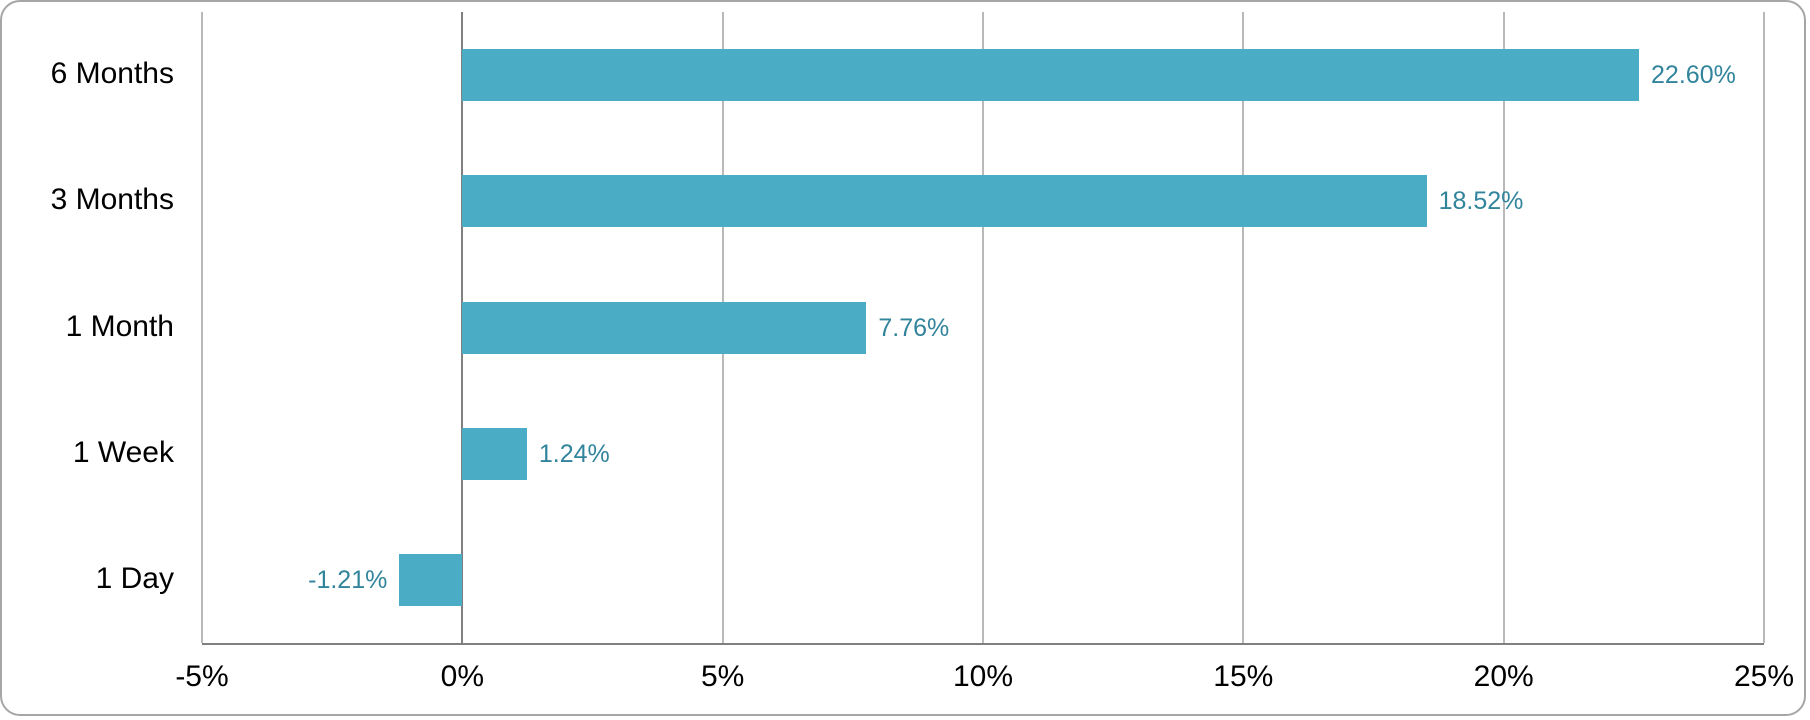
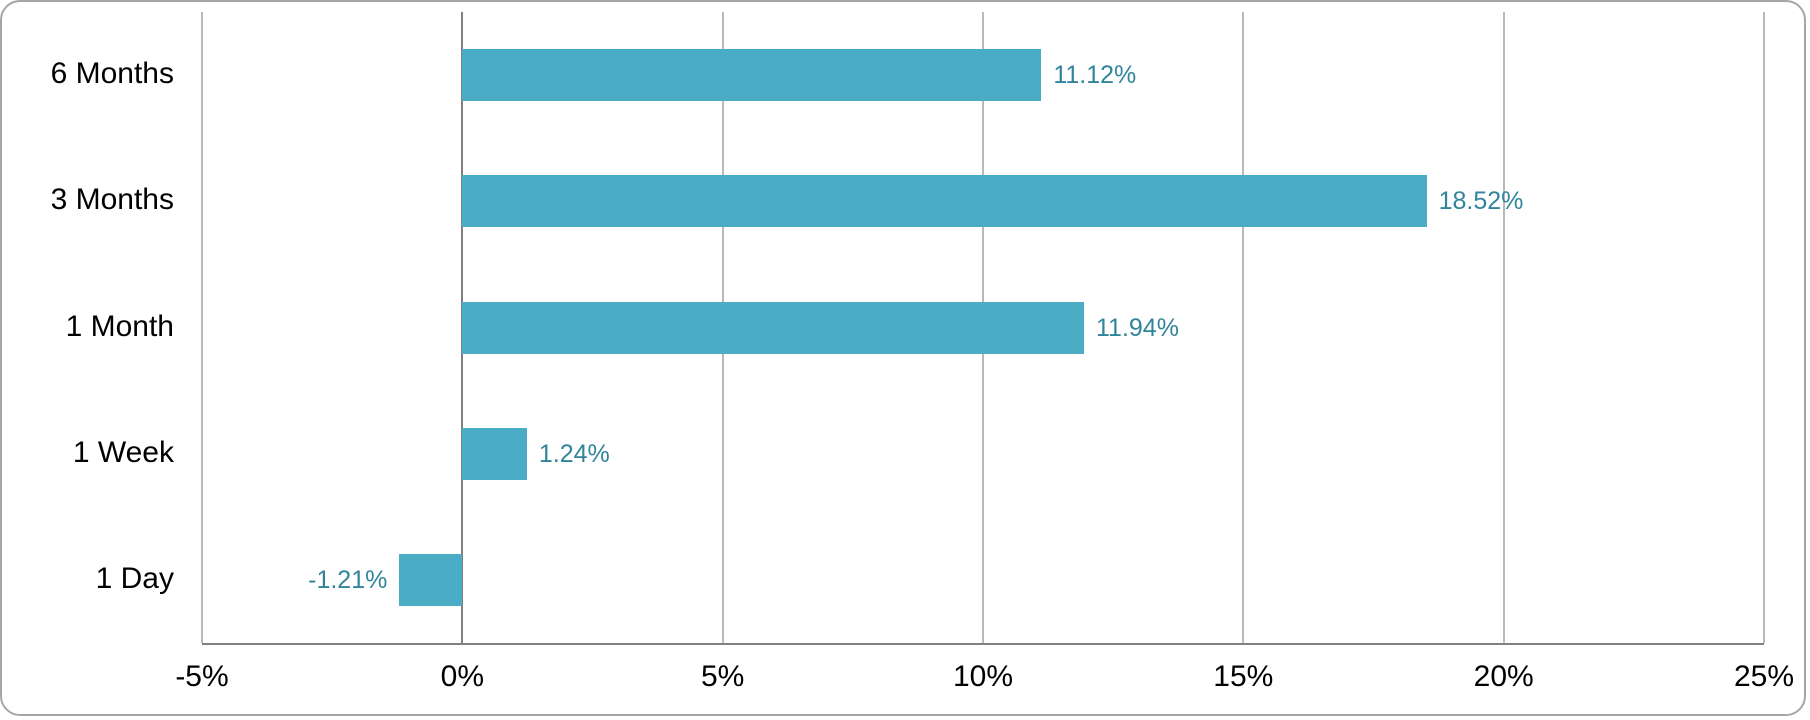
6 Months: 22.60% -> 11.12%
1 Month: 7.76% -> 11.94%
